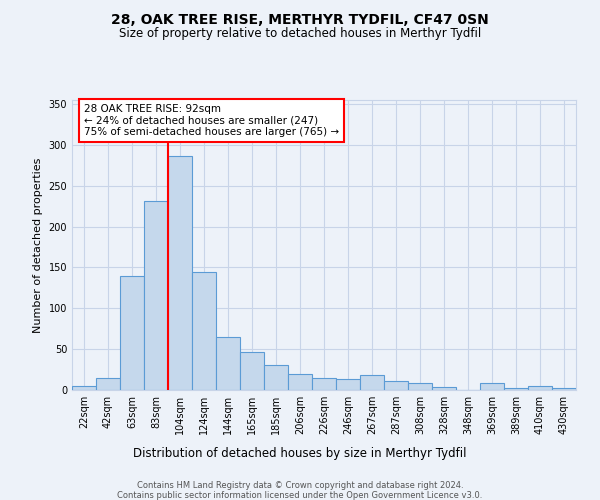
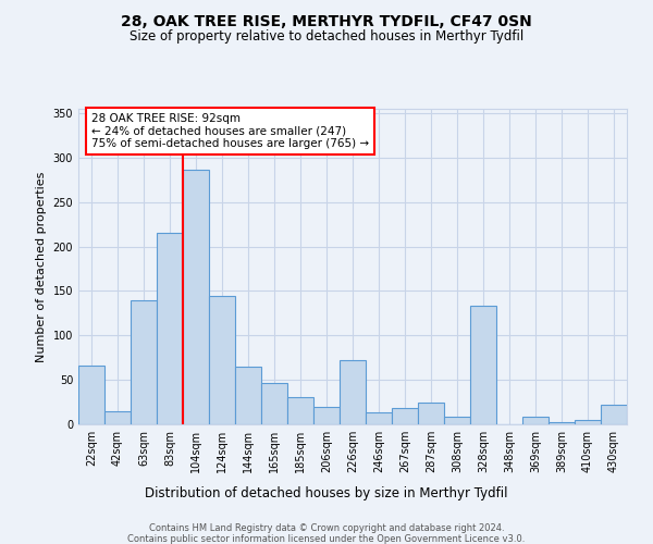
22sqm: 5 -> 66
83sqm: 231 -> 216
226sqm: 15 -> 72
287sqm: 11 -> 24
328sqm: 4 -> 134
430sqm: 2 -> 22
